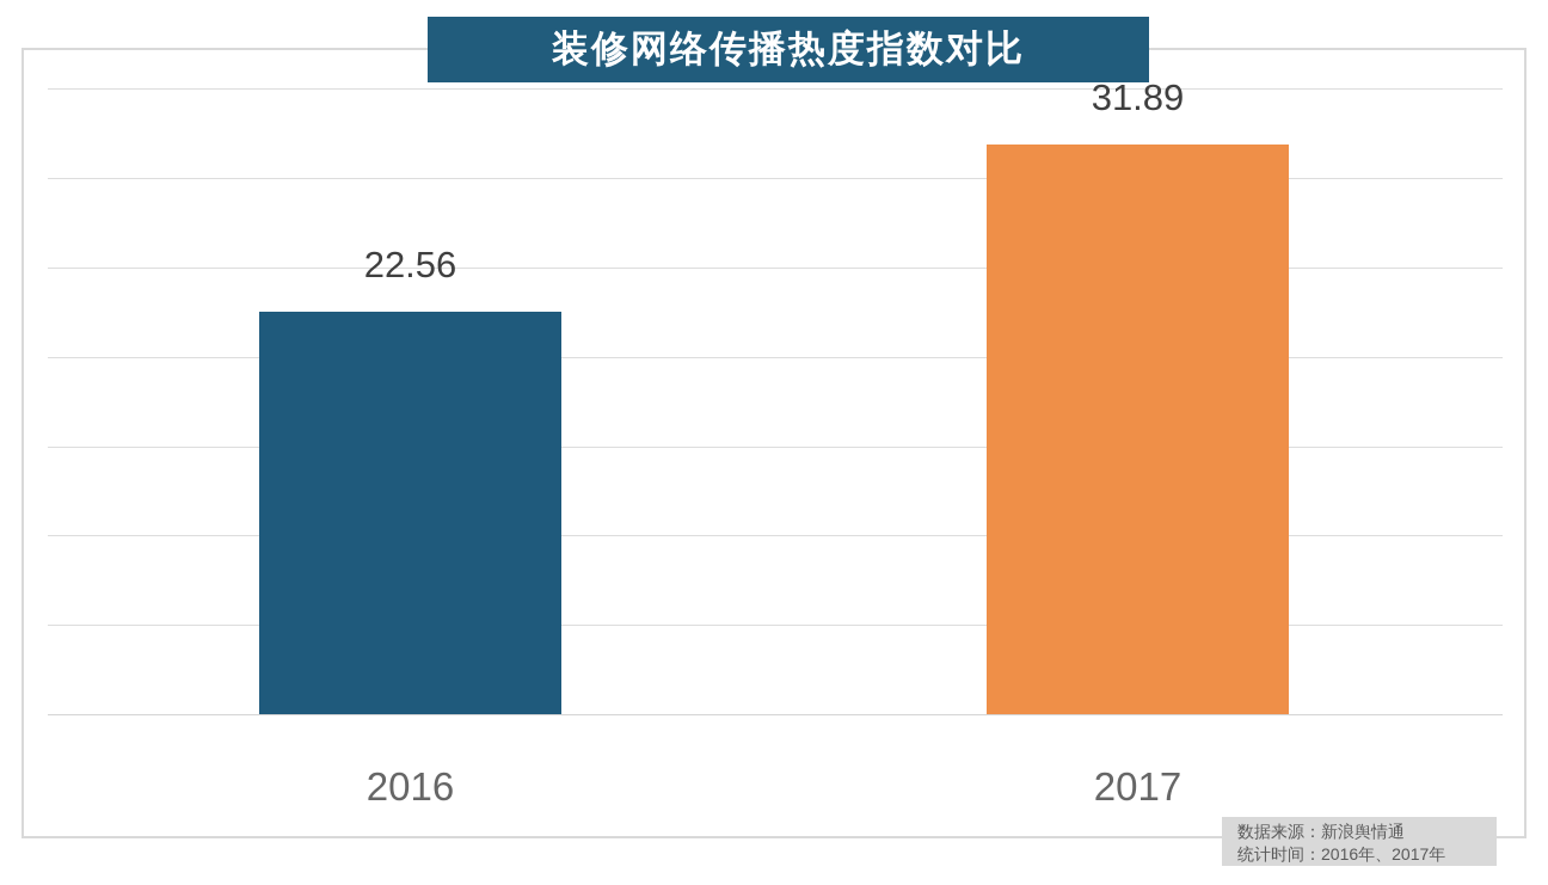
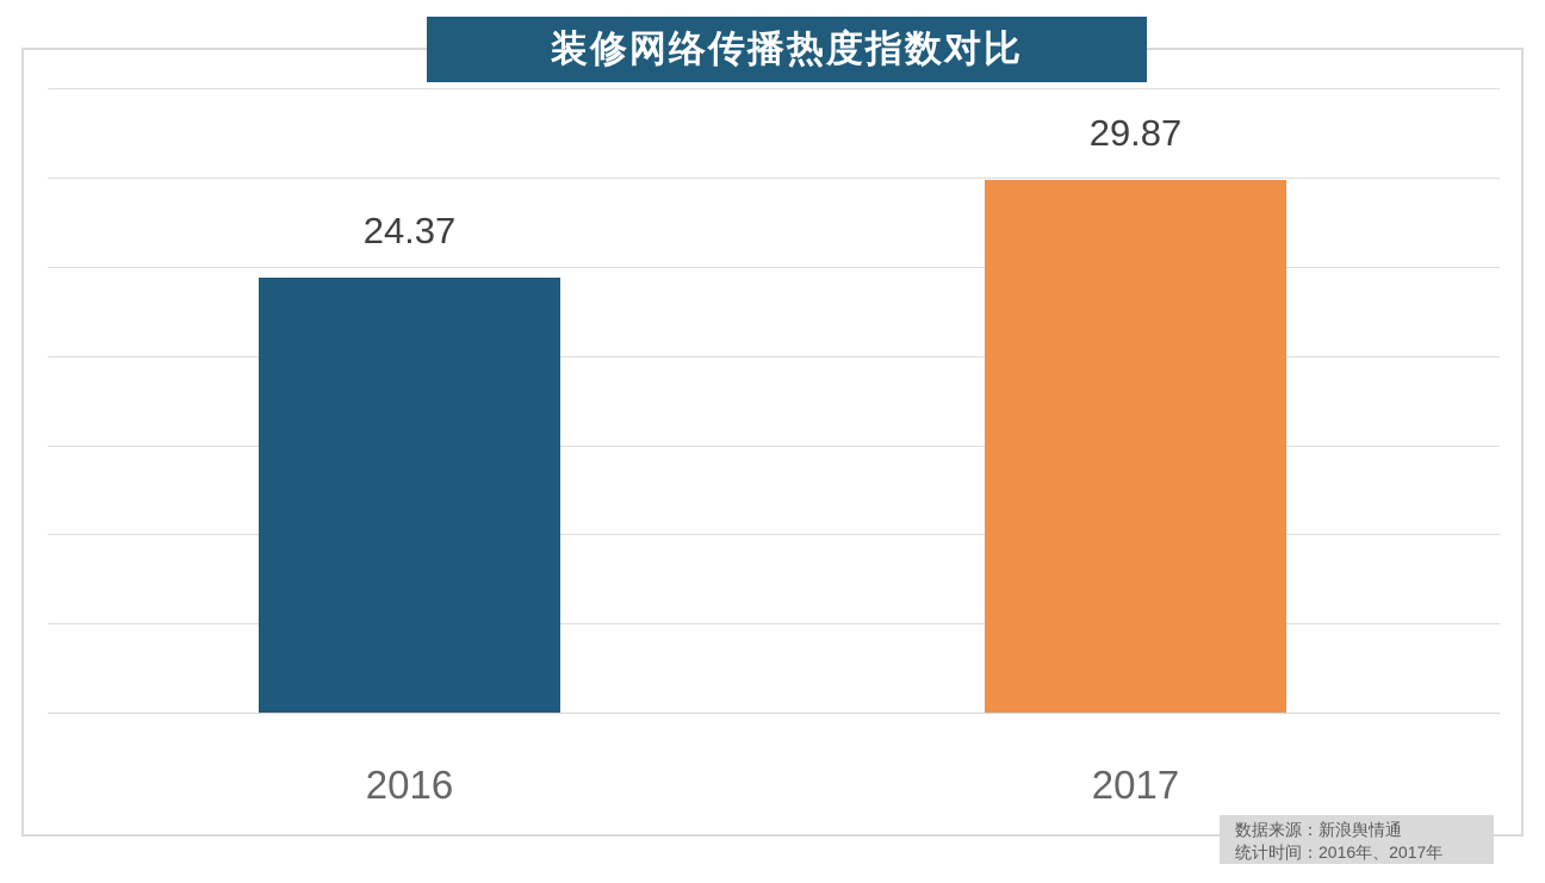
2016: 22.56 -> 24.37
2017: 31.89 -> 29.87
